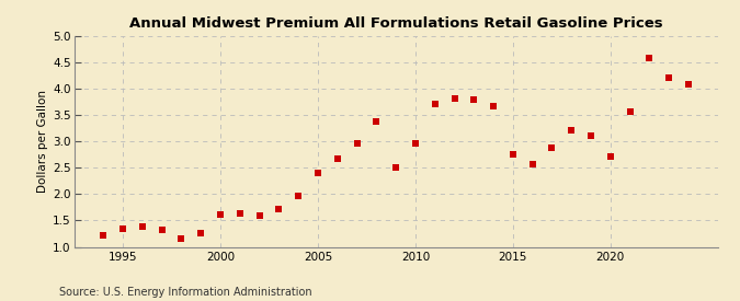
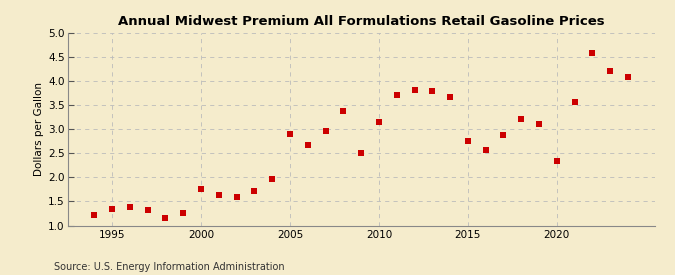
2000: 1.62 -> 1.75
2005: 2.40 -> 2.90
2010: 2.97 -> 3.15
2020: 2.71 -> 2.35
